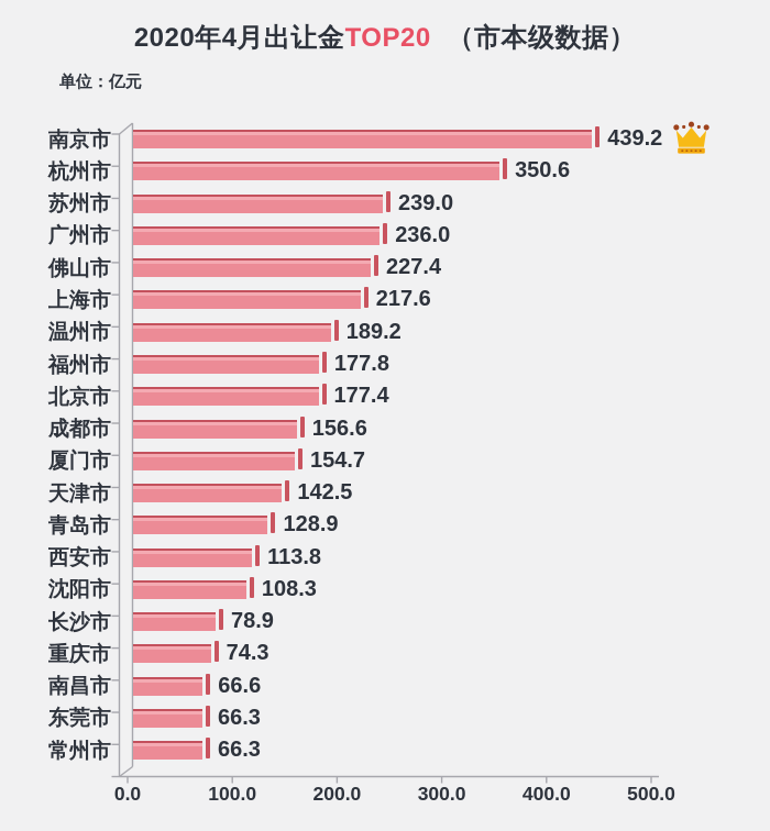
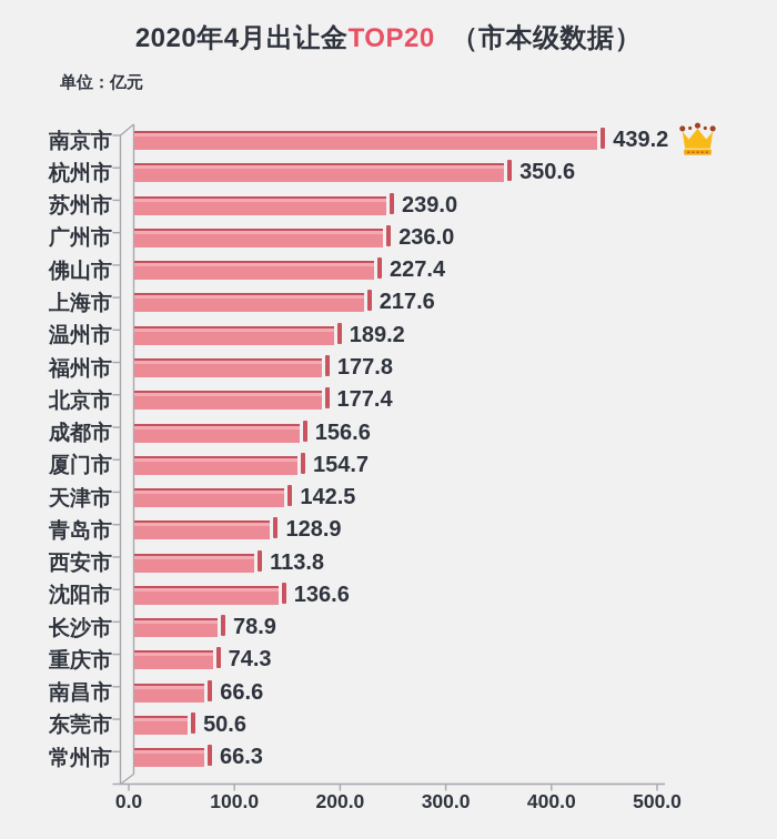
沈阳市: 108.3 -> 136.6
东莞市: 66.3 -> 50.6
